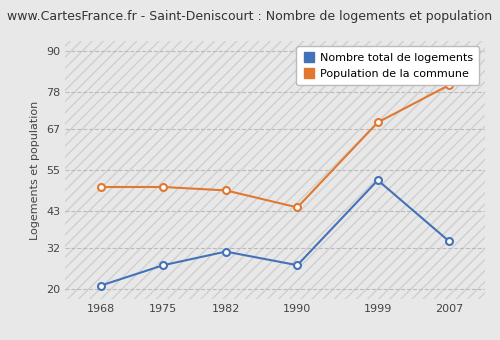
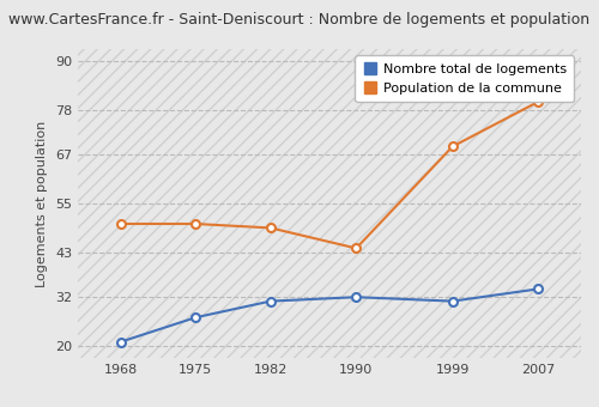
Nombre total de logements/1990: 27 -> 32
Nombre total de logements/1999: 52 -> 31
